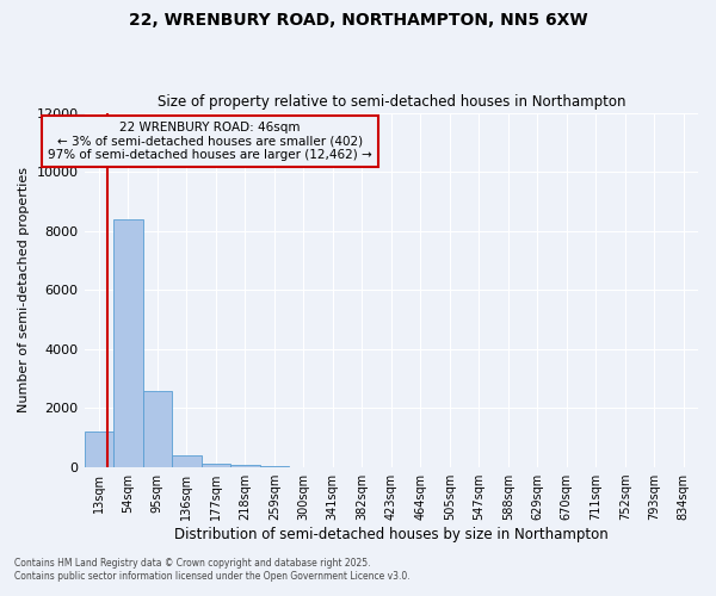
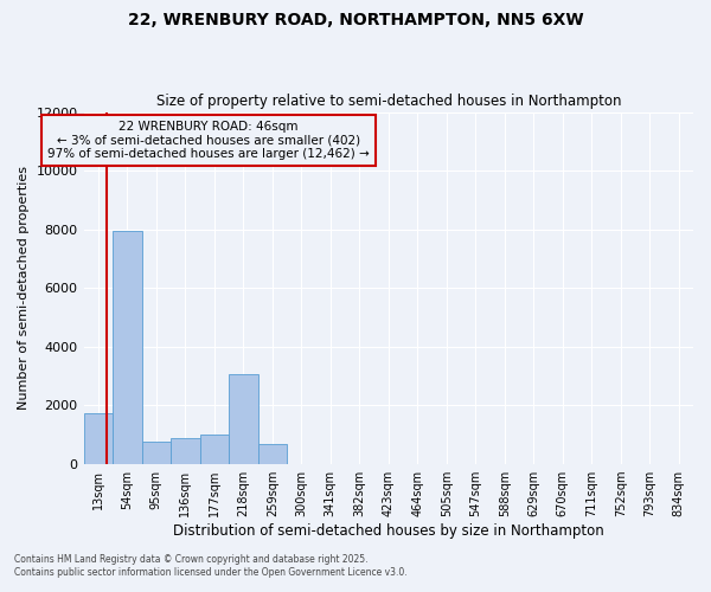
13sqm: 1200 -> 1750
54sqm: 8400 -> 7950
95sqm: 2600 -> 750
136sqm: 420 -> 900
177sqm: 140 -> 1000
218sqm: 60 -> 3050
259sqm: 30 -> 700
